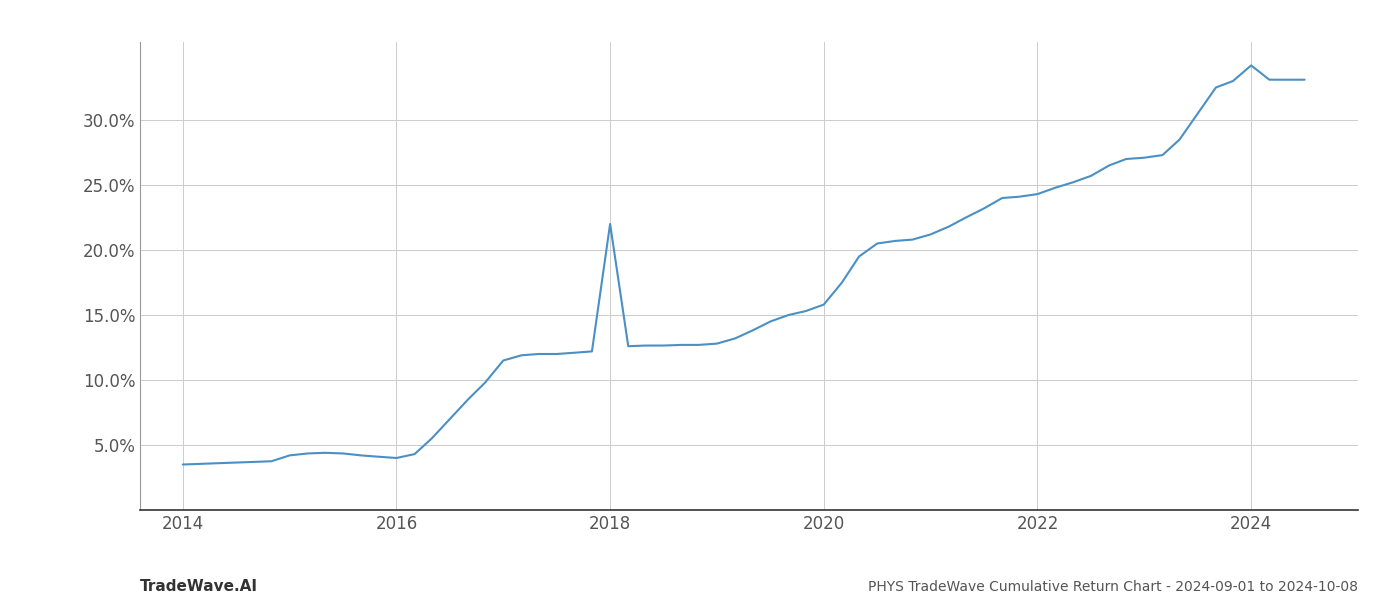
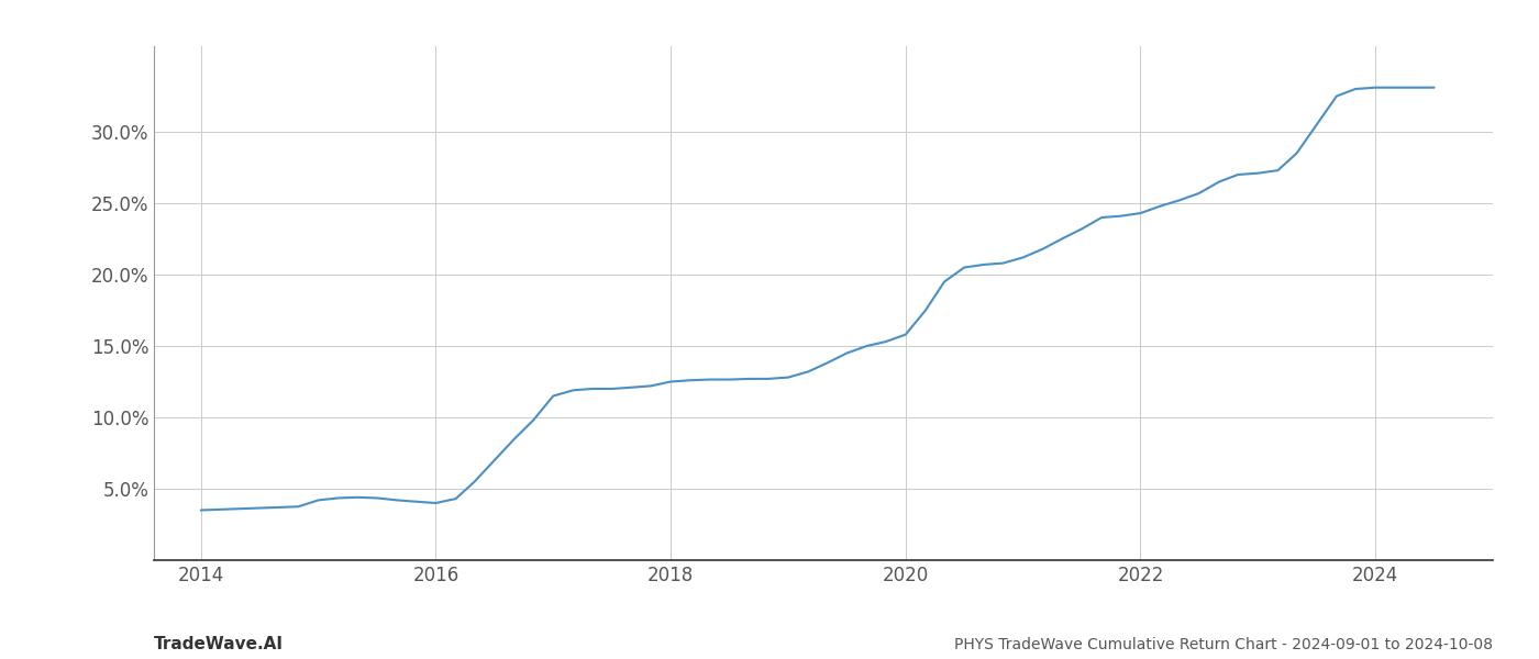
2018: 22.0% -> 12.5%
2024: 34.2% -> 33.1%
